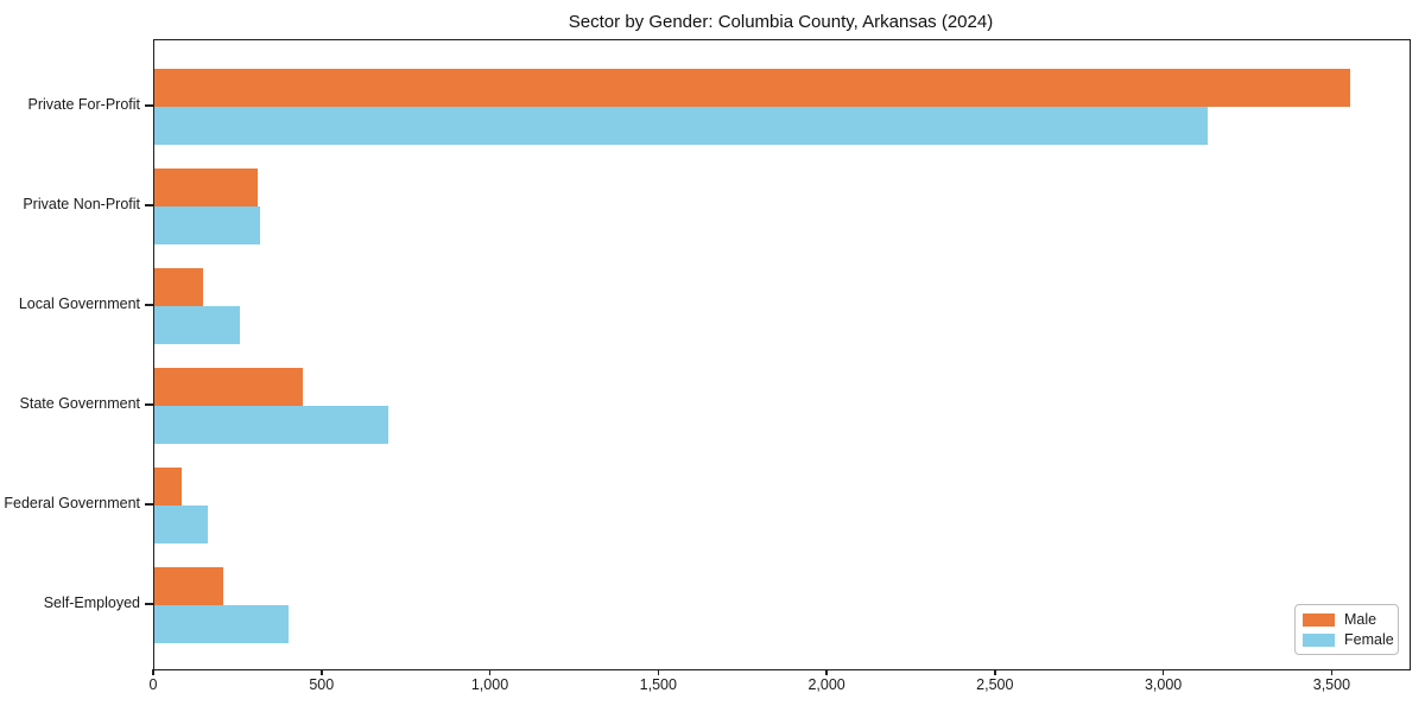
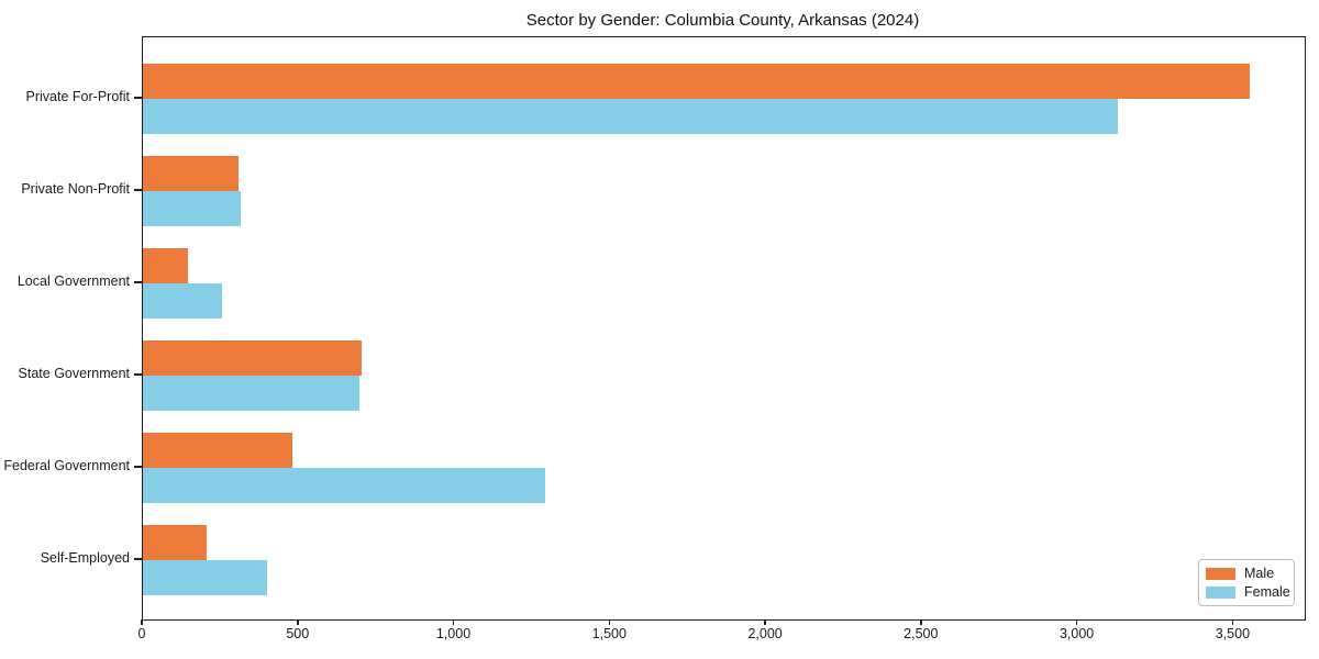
Male/State Government: 440 -> 700
Male/Federal Government: 80 -> 480
Female/Federal Government: 160 -> 1290
